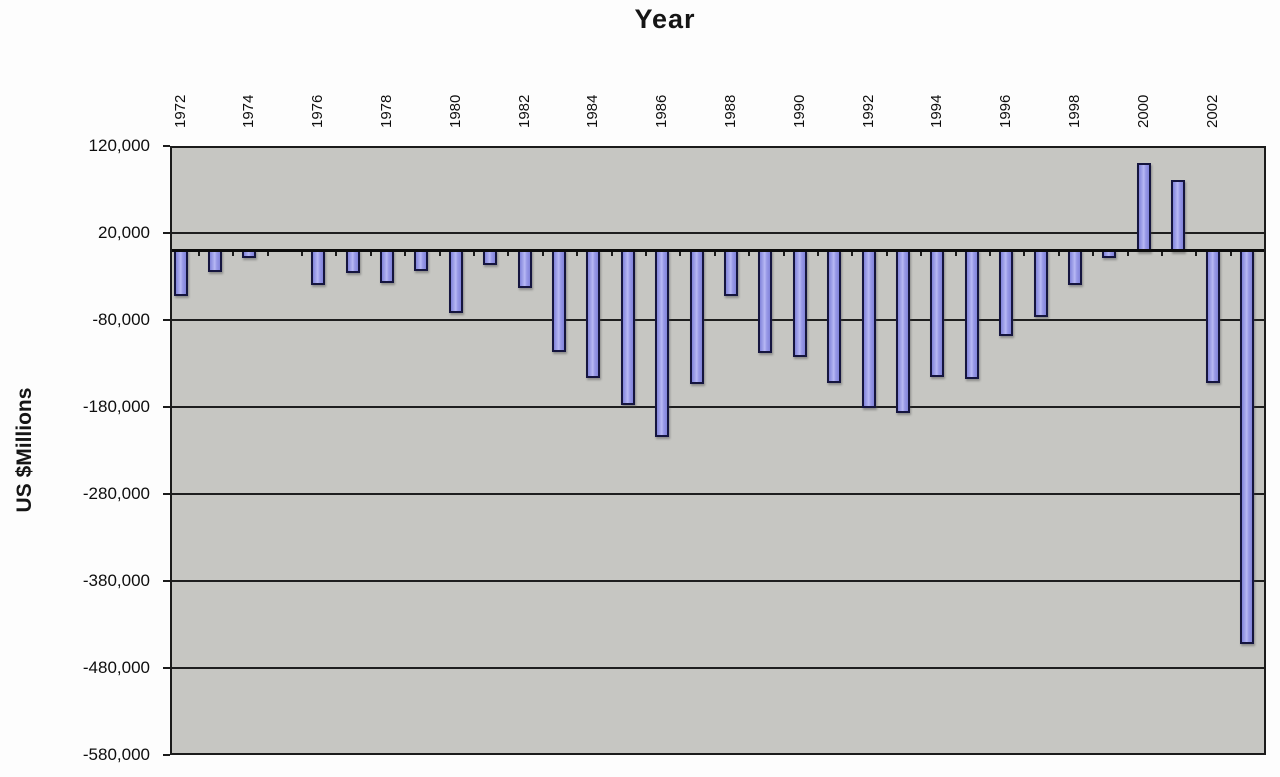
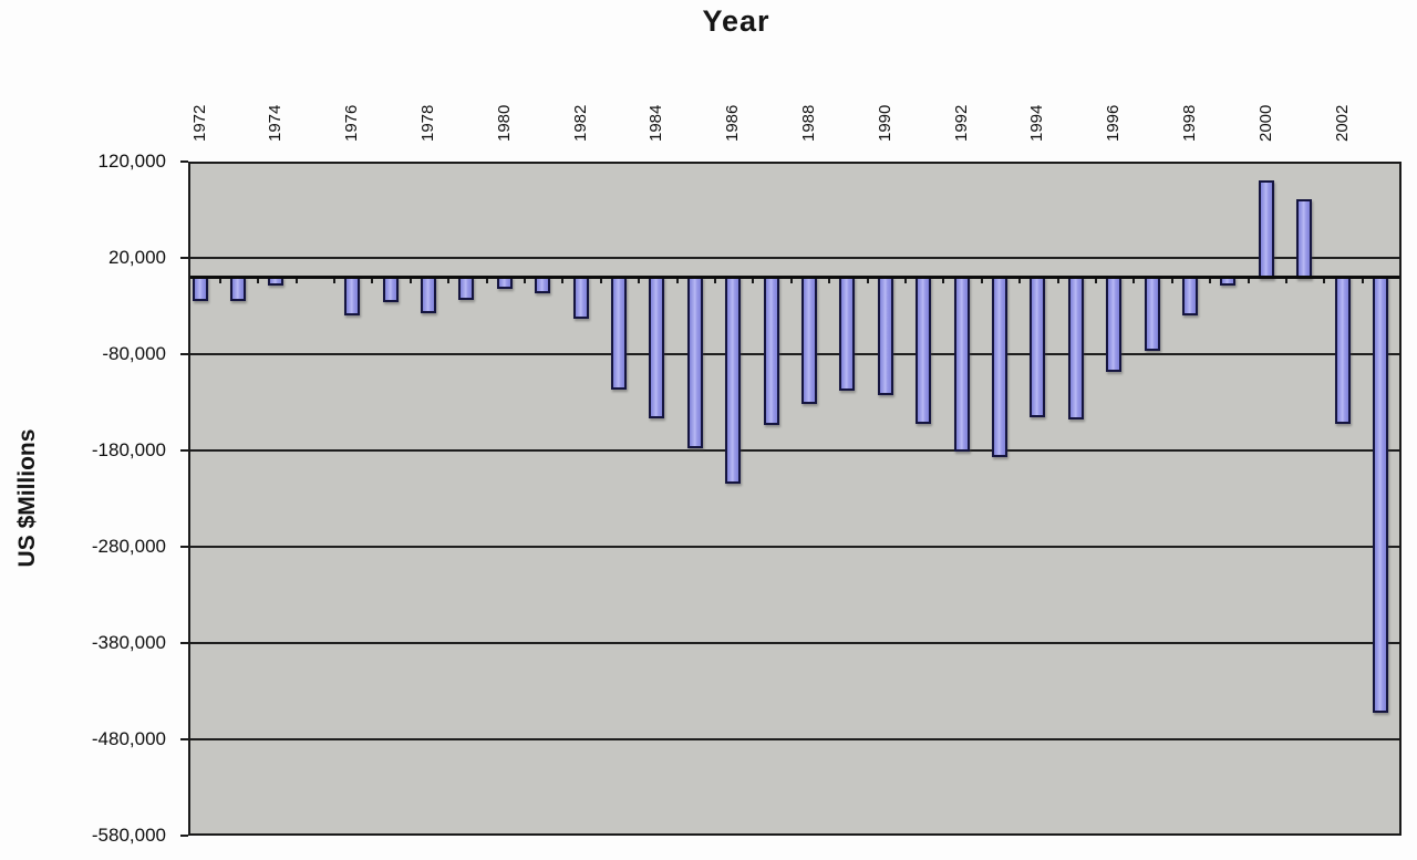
1972: -50000 -> -20000
1980: -70000 -> -10000
1988: -50000 -> -130000
